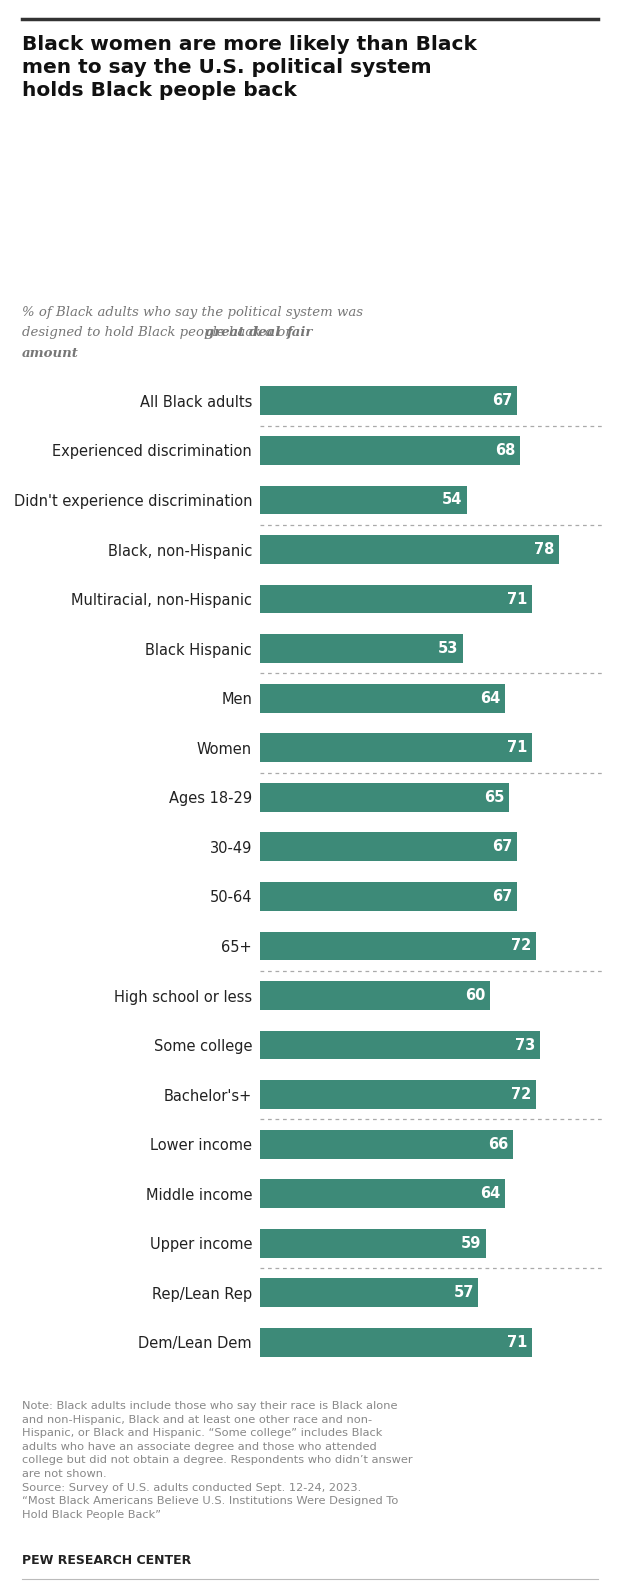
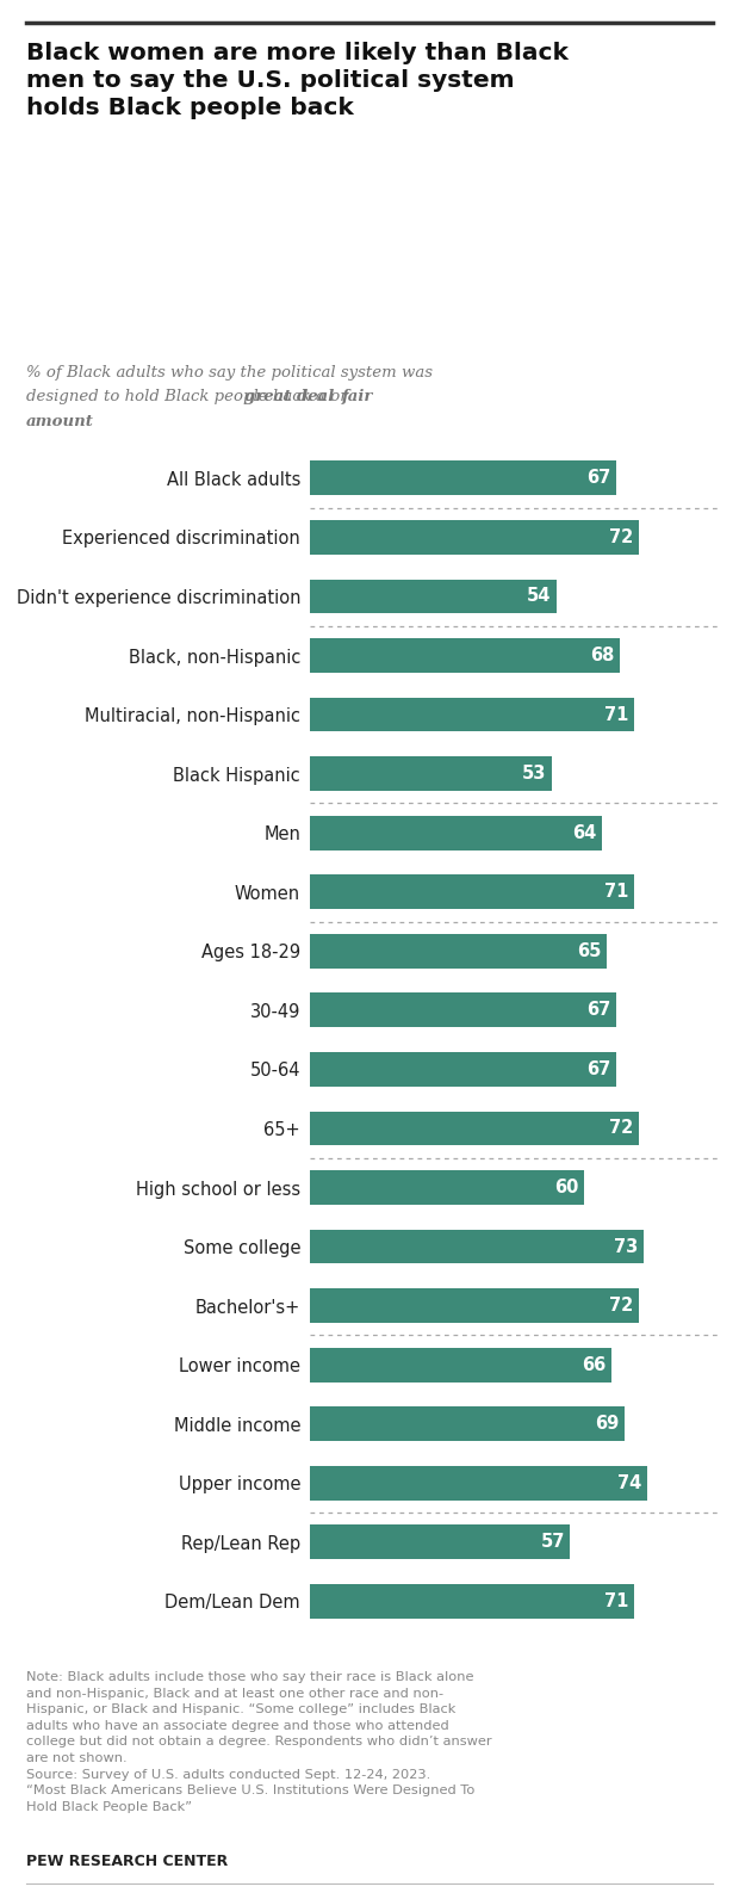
Experienced discrimination: 68 -> 72
Black, non-Hispanic: 78 -> 68
Middle income: 64 -> 69
Upper income: 59 -> 74
